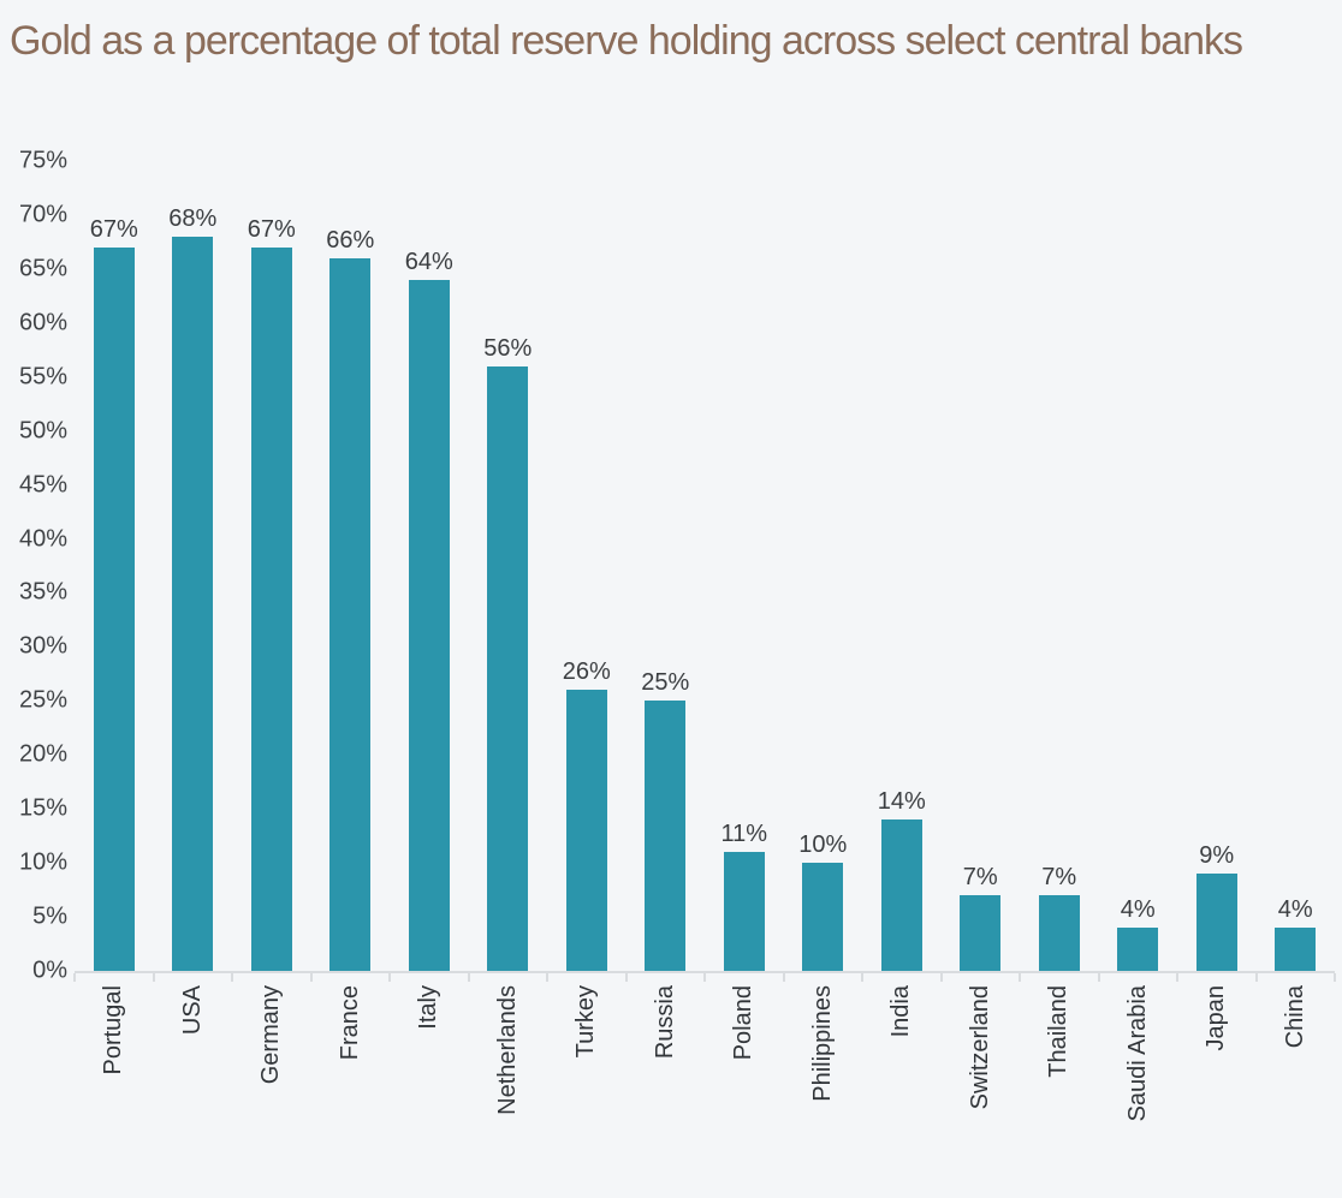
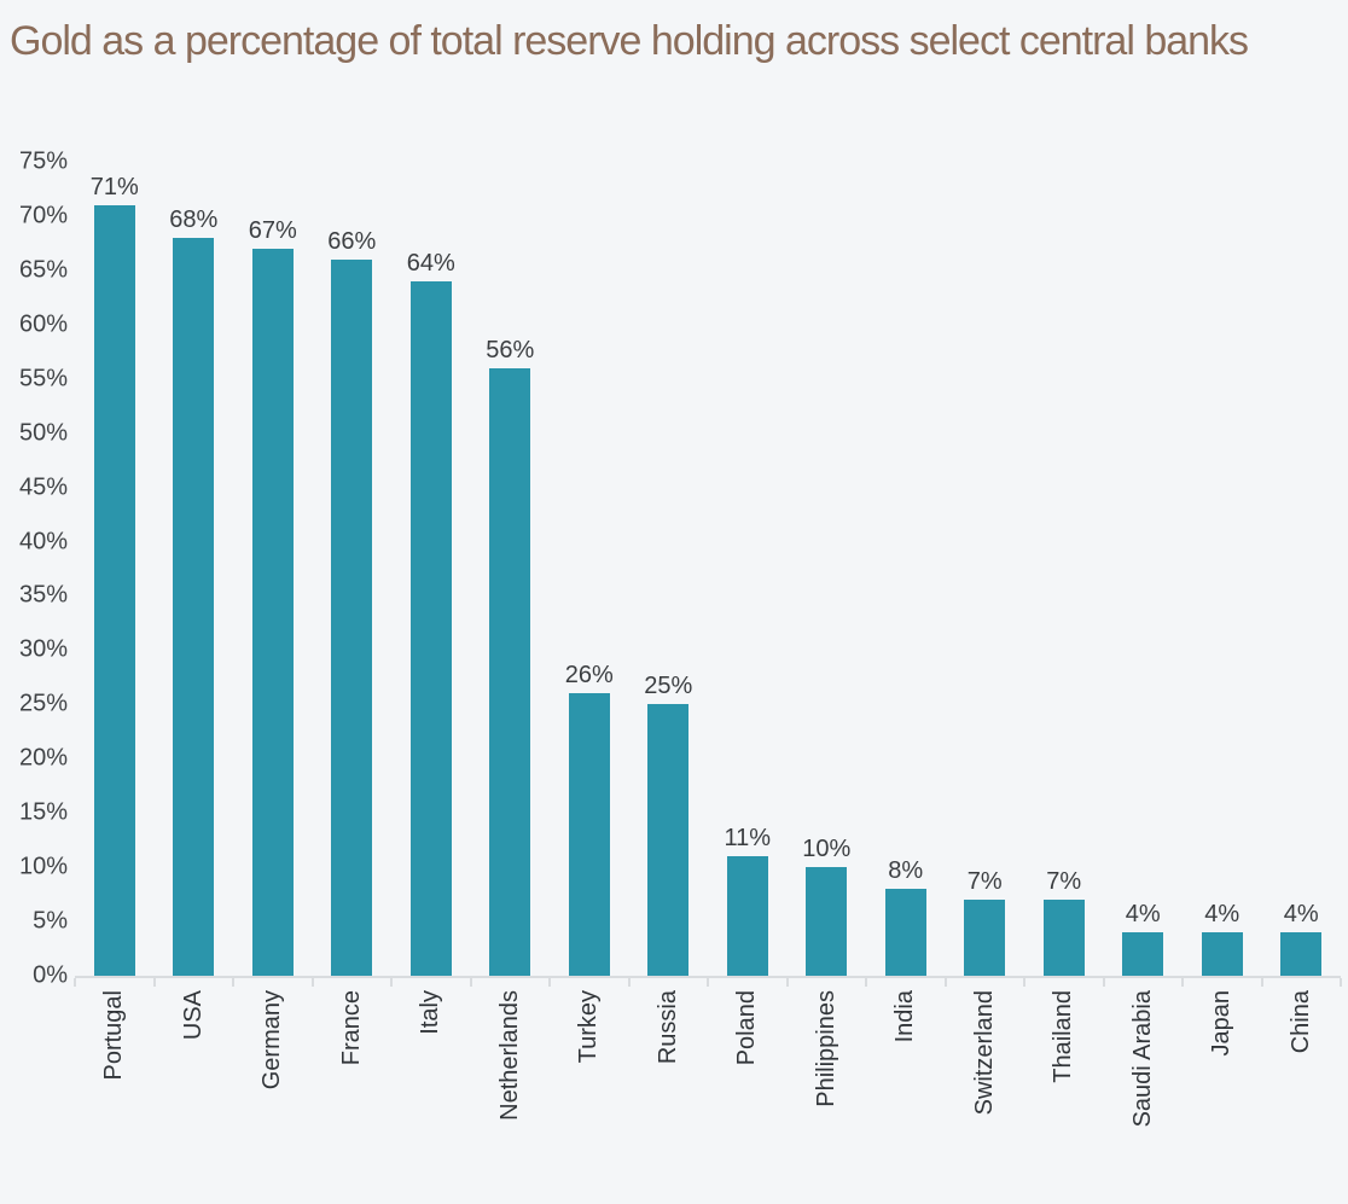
Portugal: 67% -> 71%
India: 14% -> 8%
Japan: 9% -> 4%
